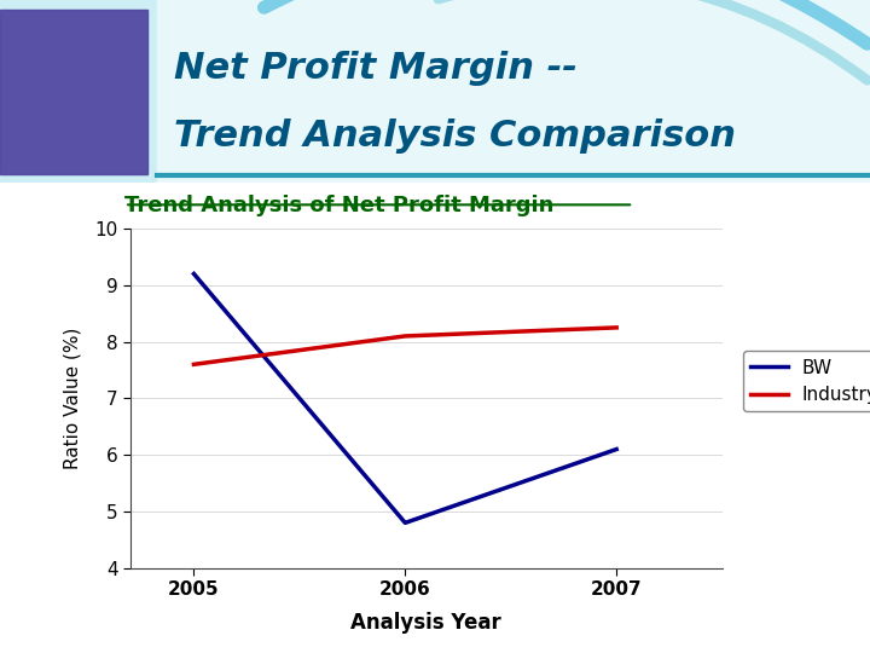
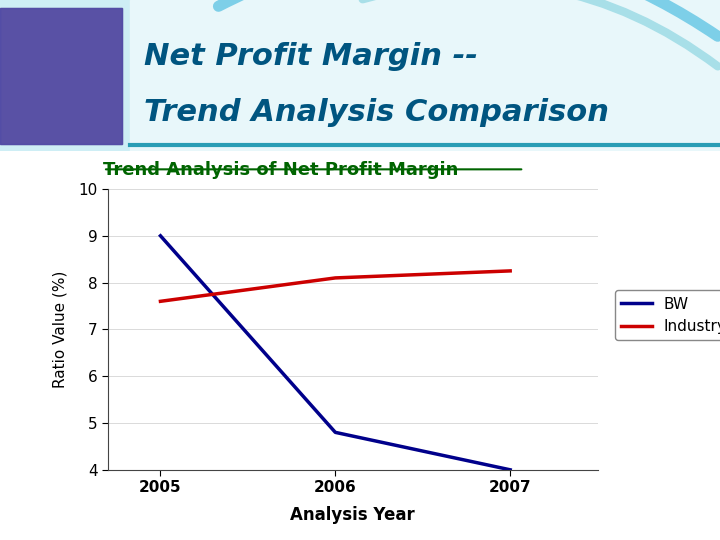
BW/2005: 9.2 -> 9.0
BW/2007: 6.1 -> 4.0
